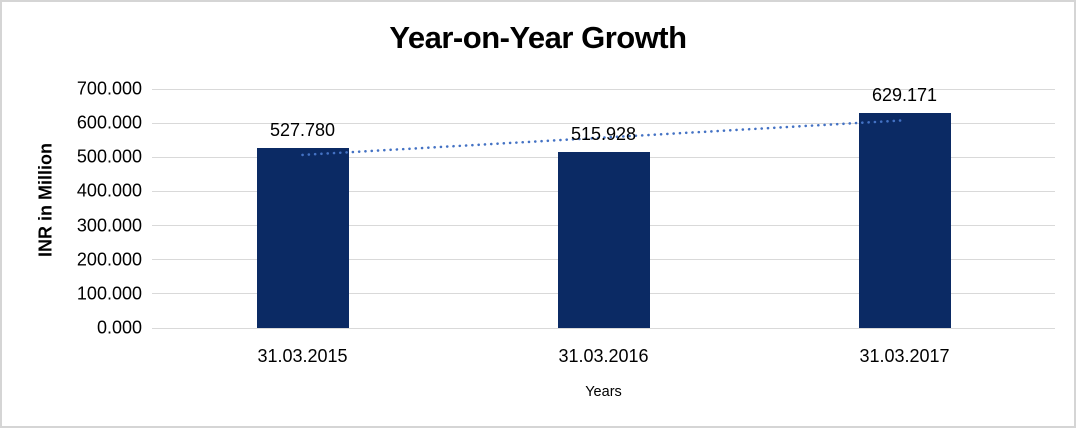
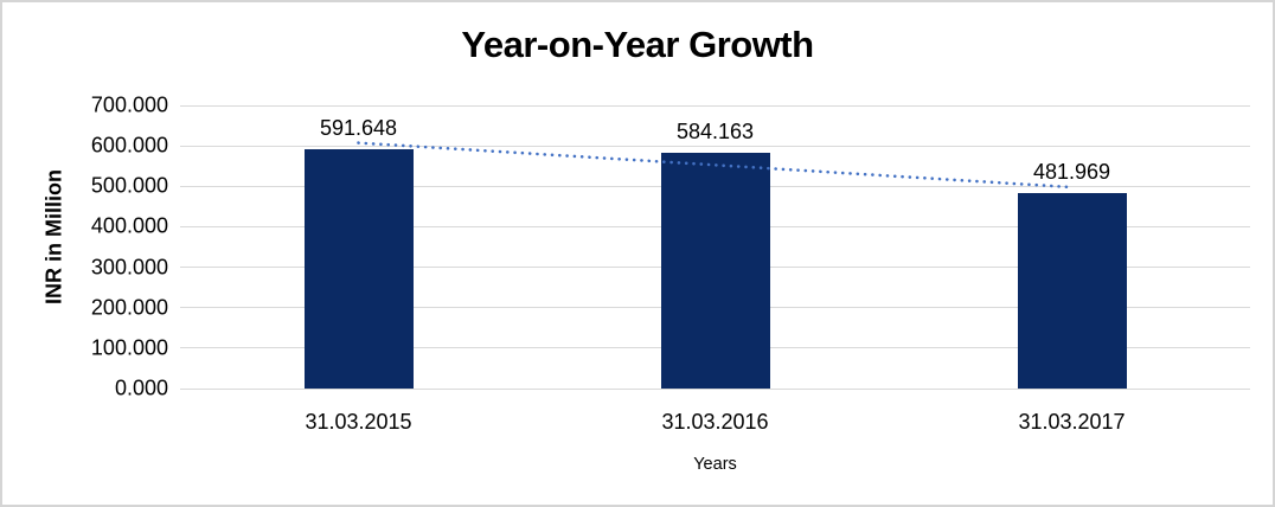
31.03.2015: 527.780 -> 591.648
31.03.2016: 515.928 -> 584.163
31.03.2017: 629.171 -> 481.969
